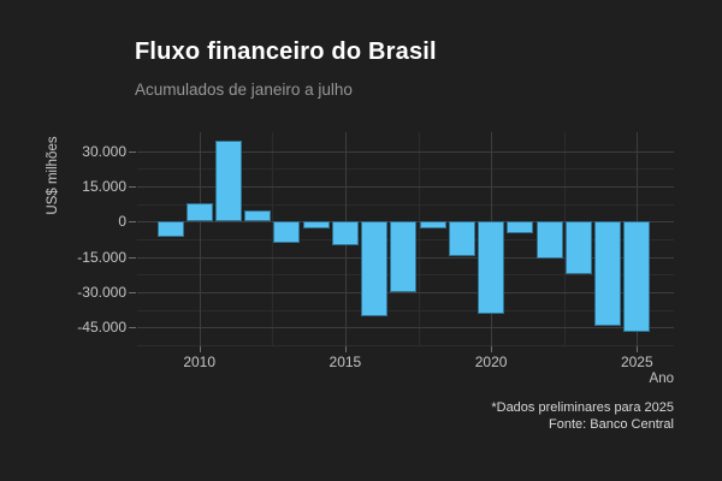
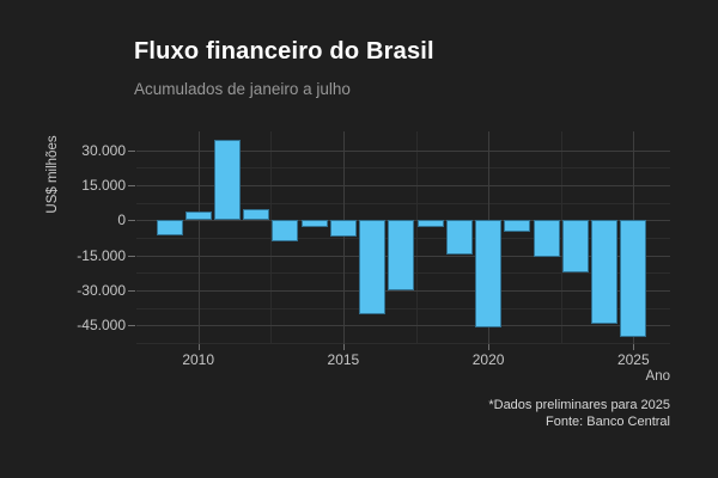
2010: 8000 -> 4000
2015: -10000 -> -7000
2020: -39000 -> -46000
2025: -47000 -> -50000
